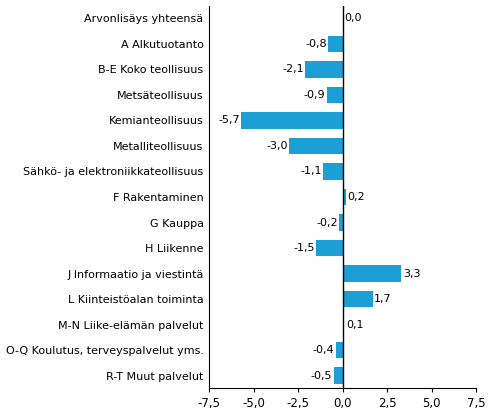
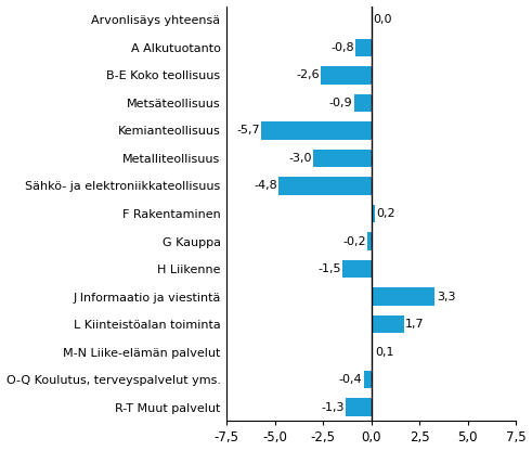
B-E Koko teollisuus: -2,1 -> -2,6
Sähkö- ja elektroniikkateollisuus: -1,1 -> -4,8
R-T Muut palvelut: -0,5 -> -1,3
